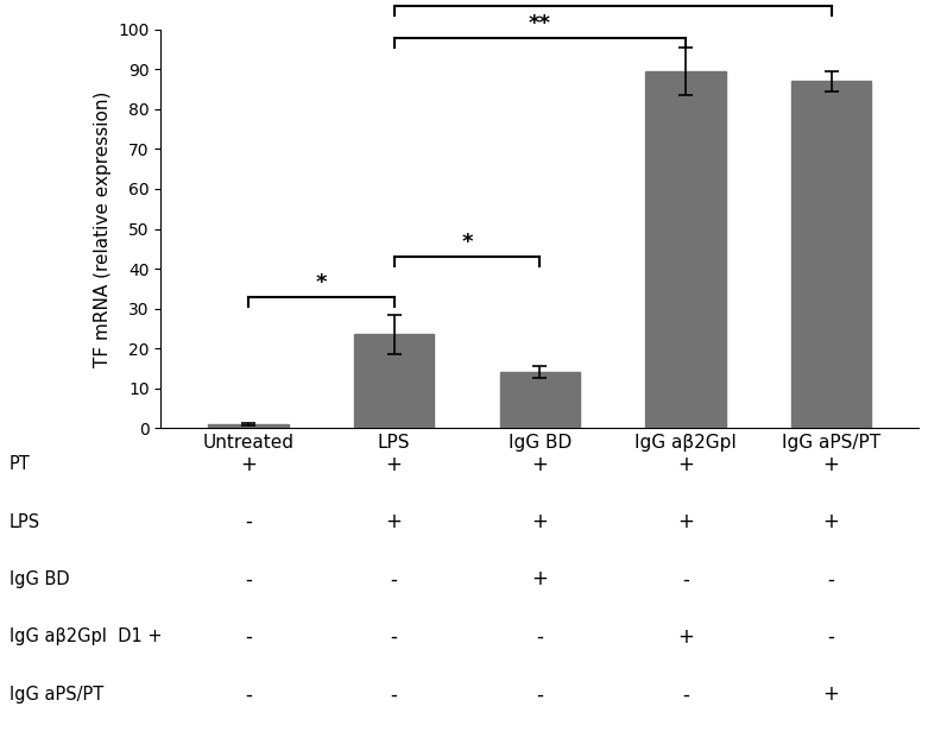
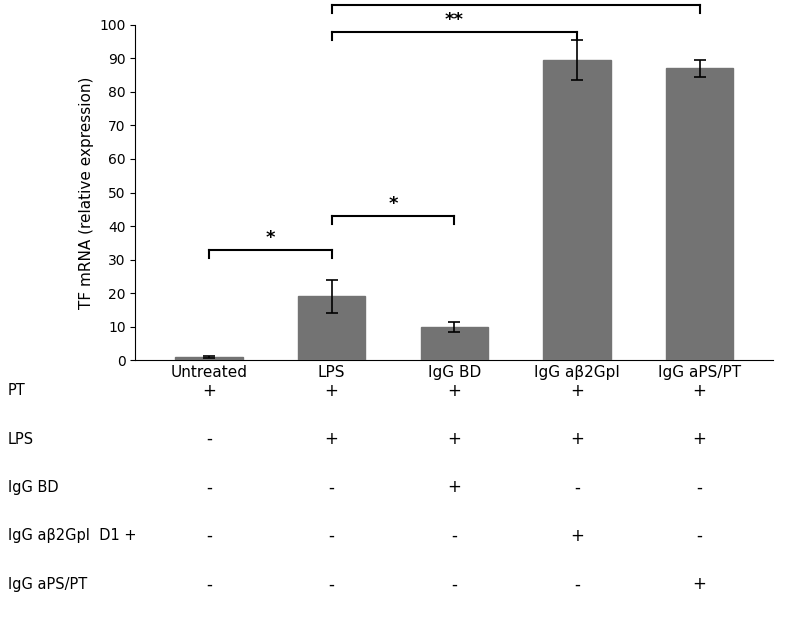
LPS: 23.5 -> 19.0
IgG BD: 14.0 -> 10.0
